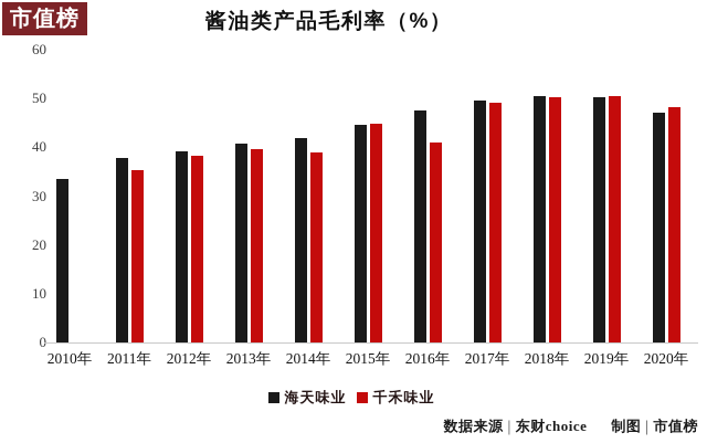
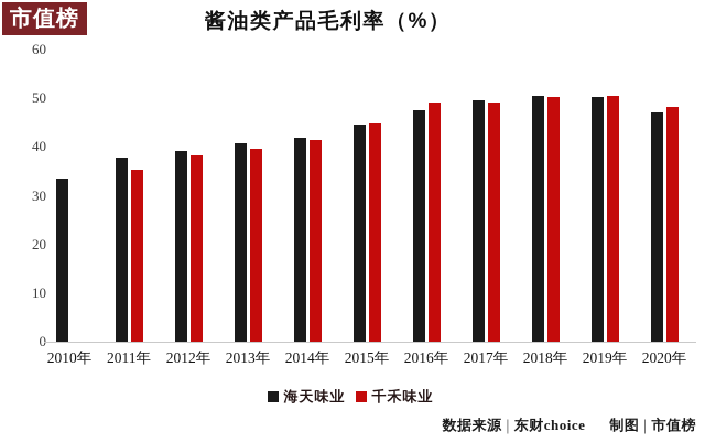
千禾味业/2014年: 39 -> 42
千禾味业/2016年: 41 -> 49
